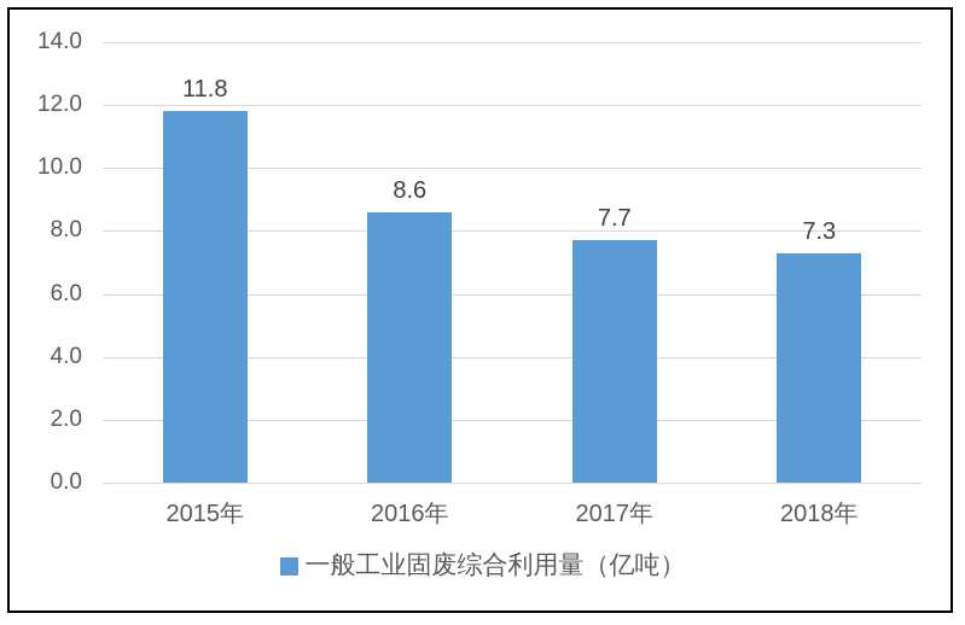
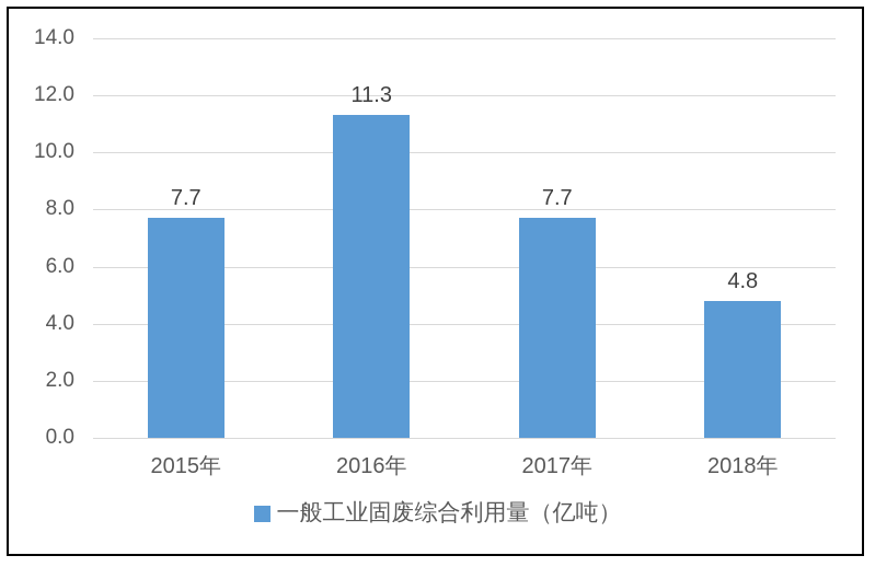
2015年: 11.8 -> 7.7
2016年: 8.6 -> 11.3
2018年: 7.3 -> 4.8
